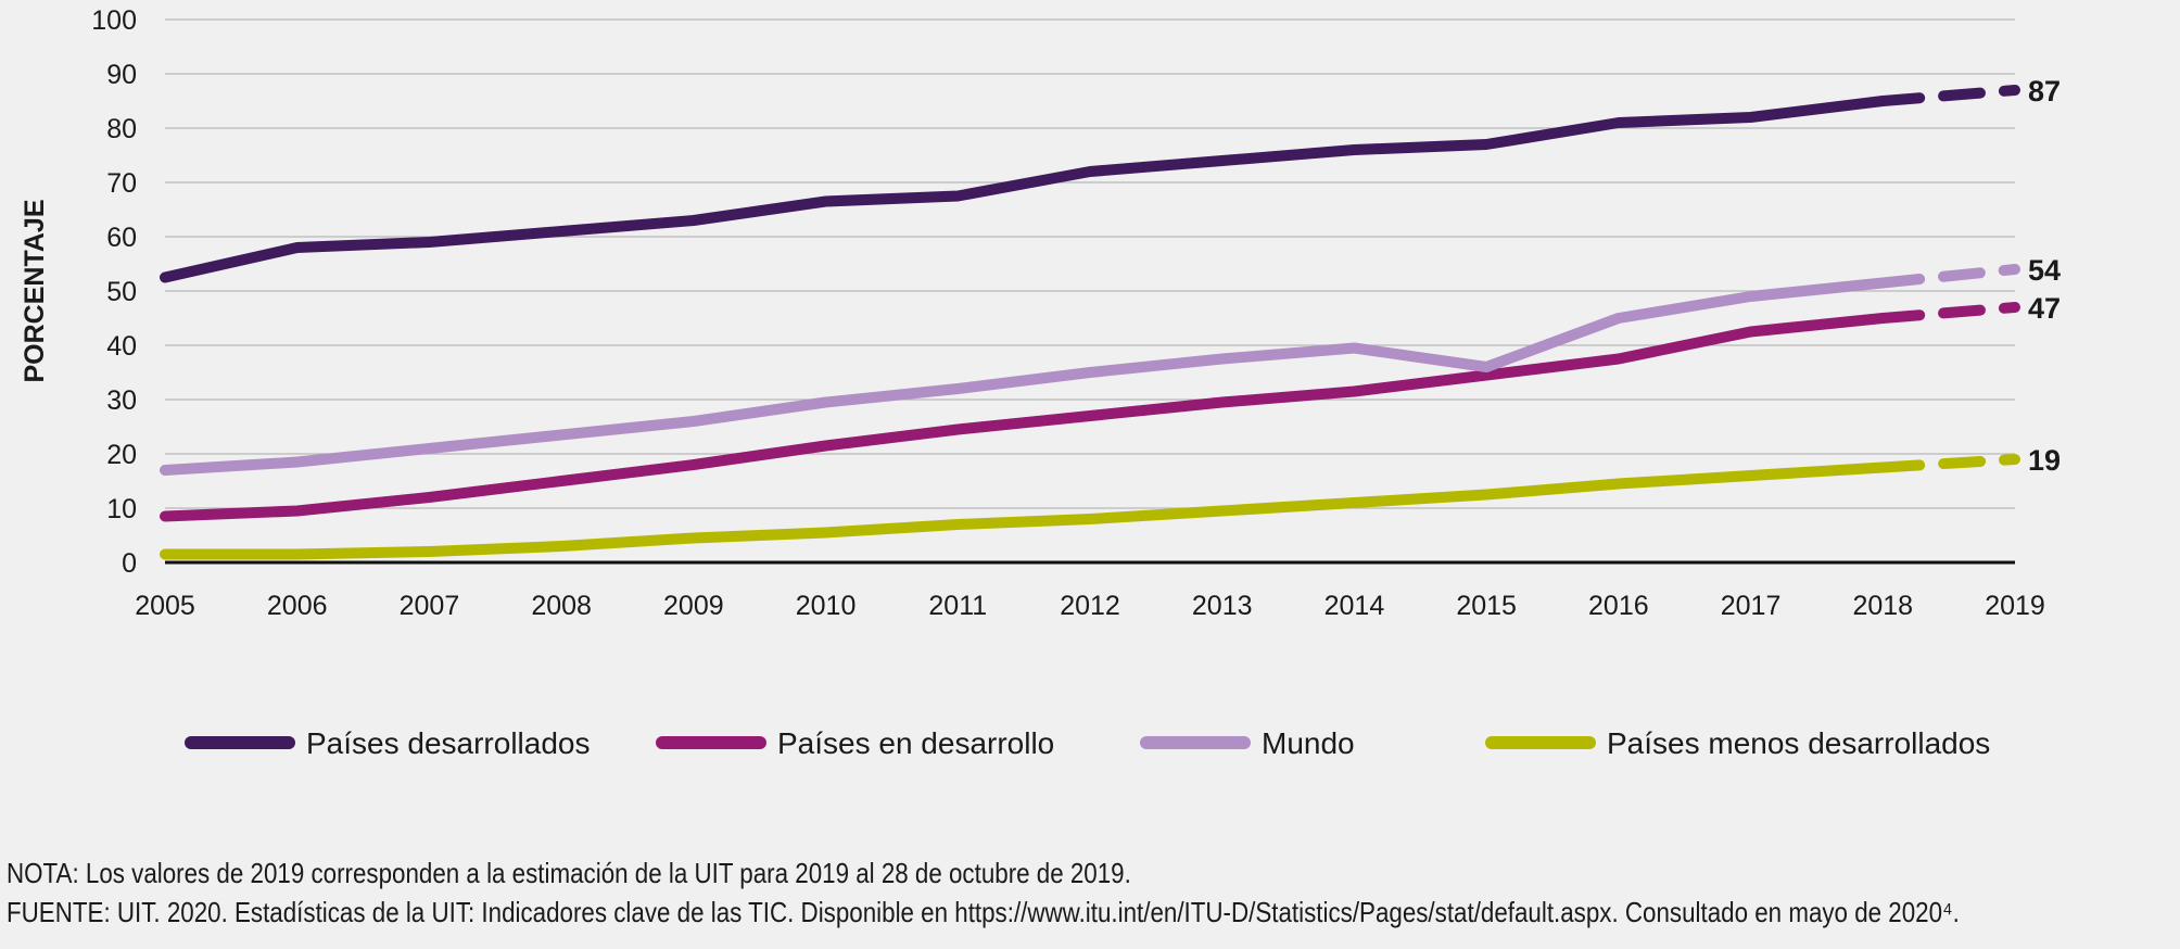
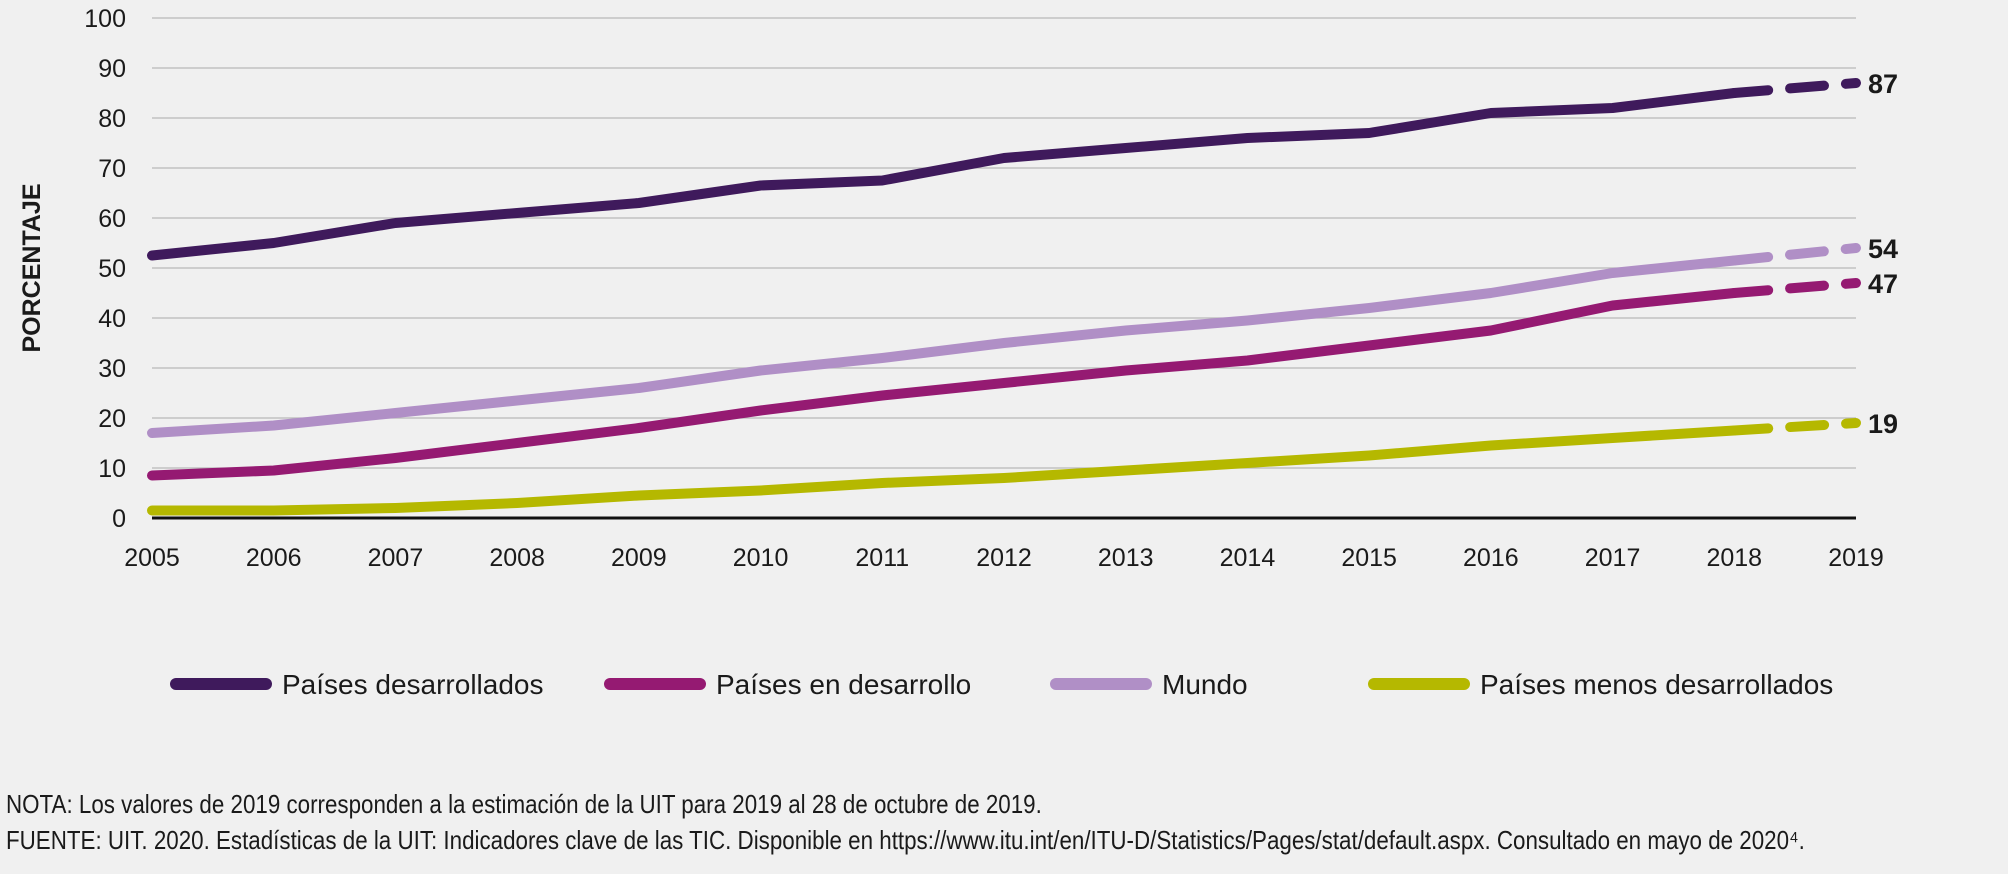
Países desarrollados/2006: 58 -> 55
Mundo/2015: 36 -> 42
